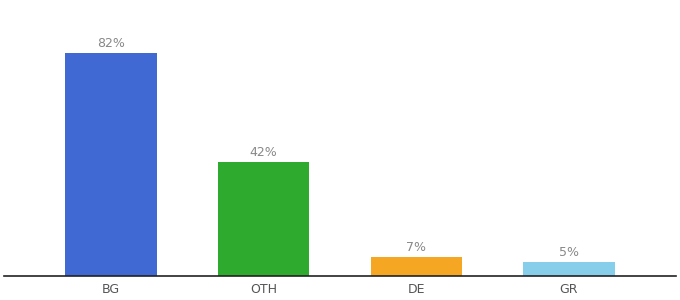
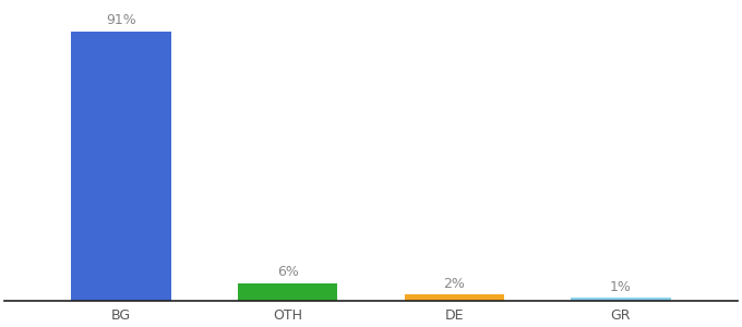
BG: 82% -> 91%
OTH: 42% -> 6%
DE: 7% -> 2%
GR: 5% -> 1%
